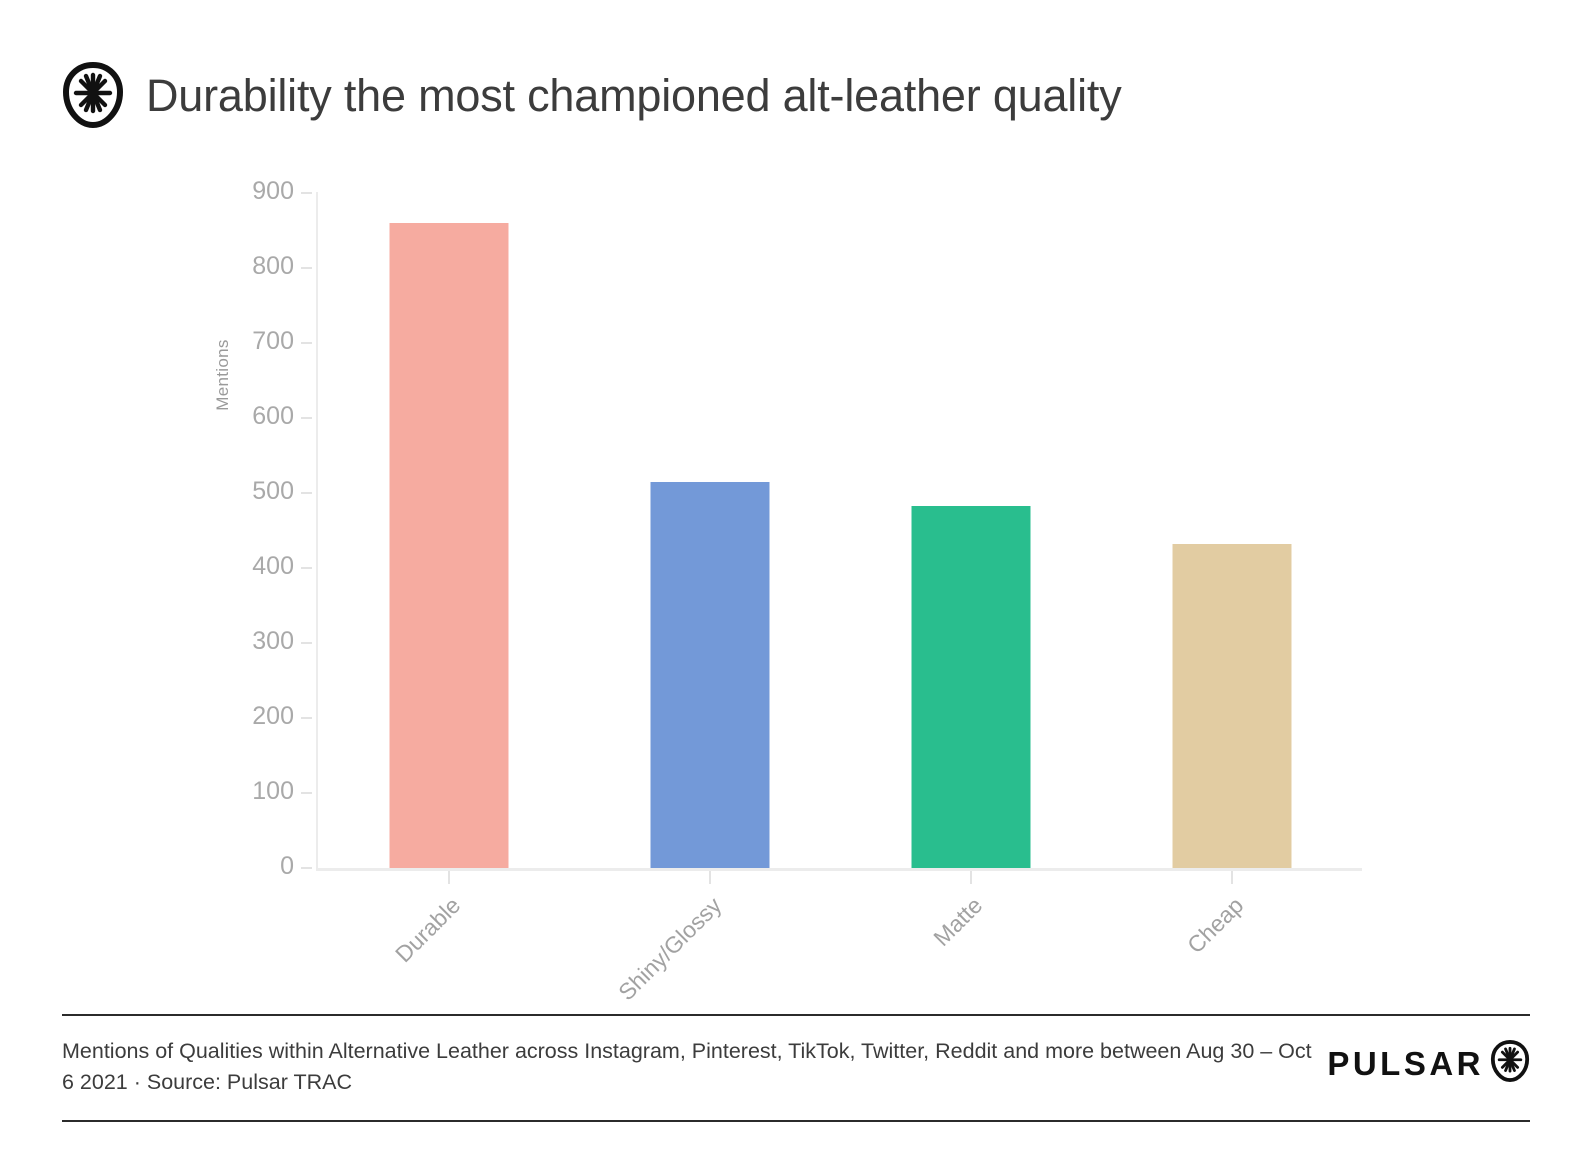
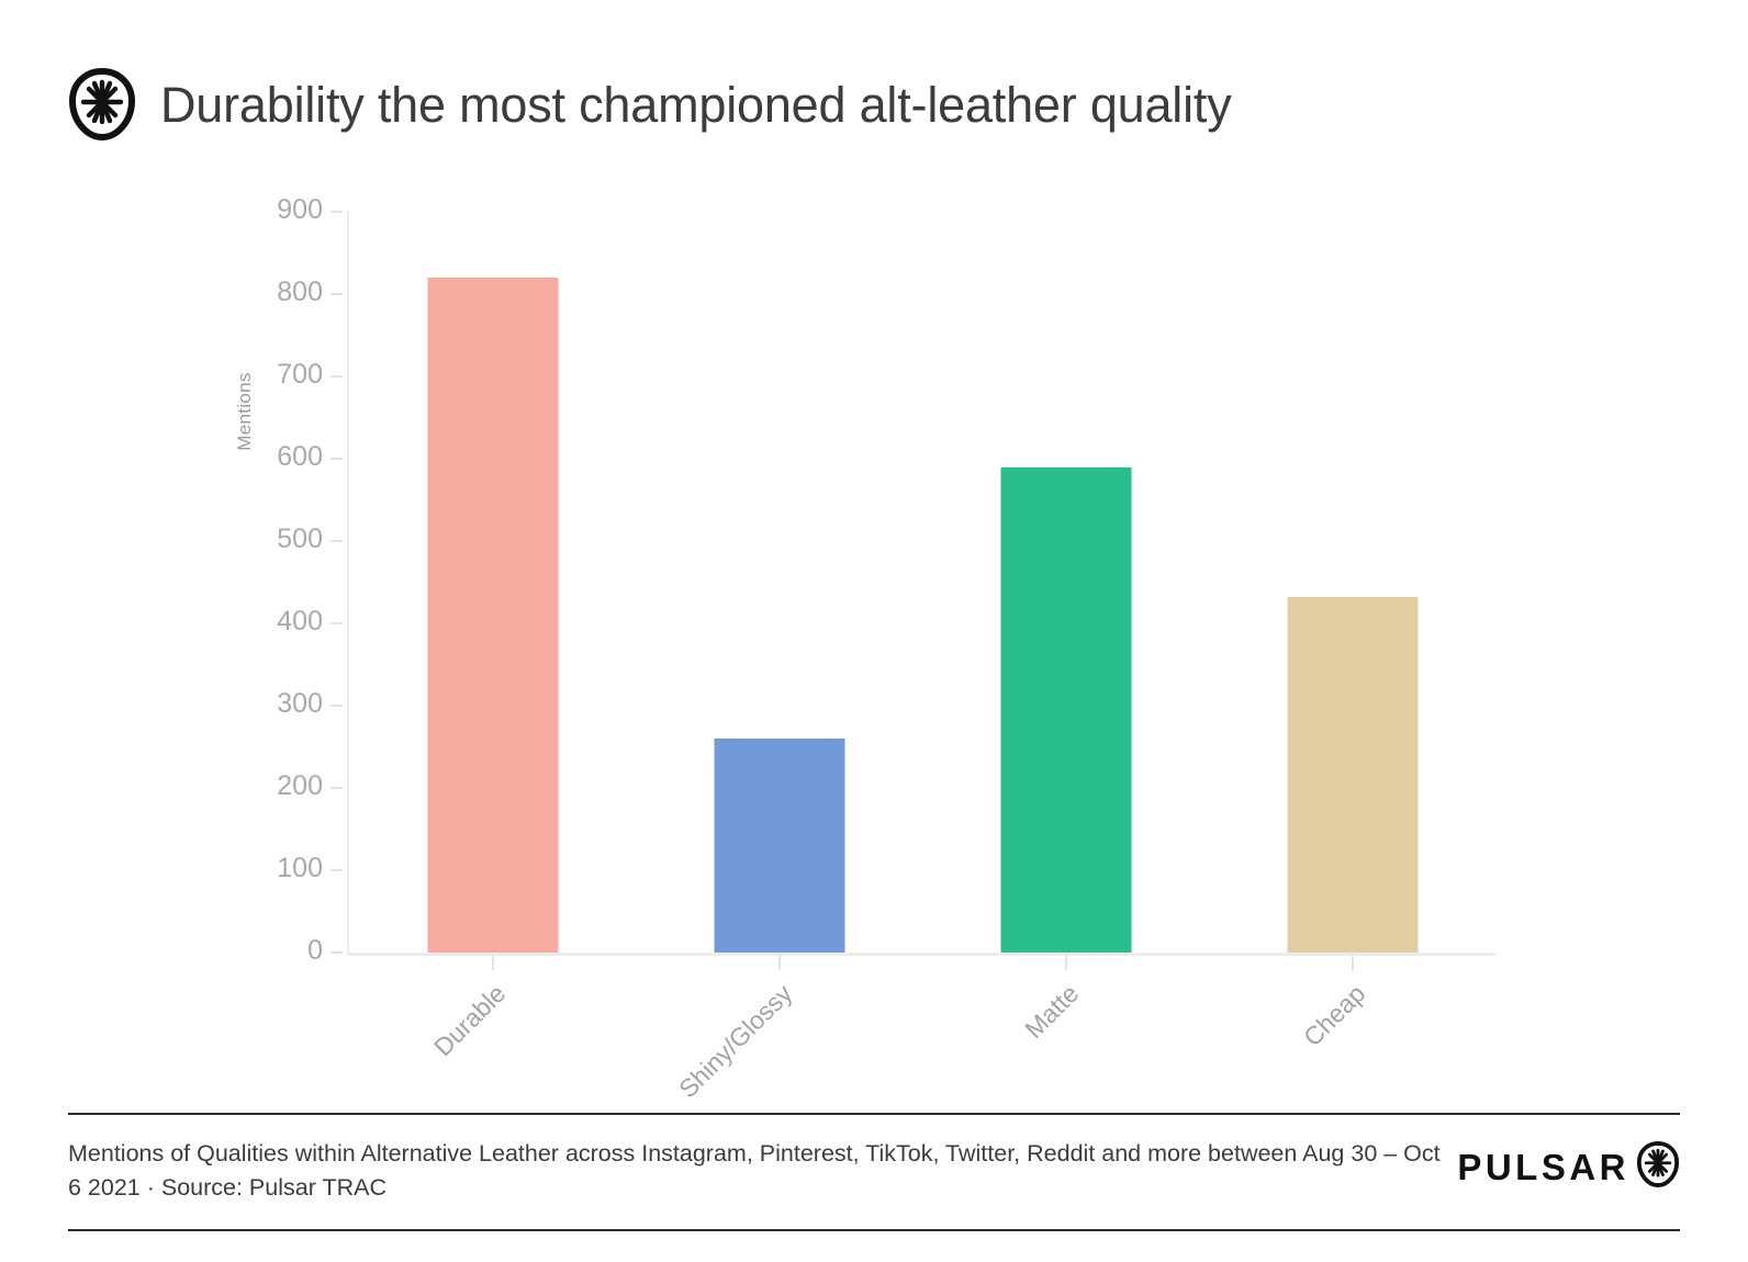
Durable: 860 -> 820
Shiny/Glossy: 520 -> 260
Matte: 480 -> 590
